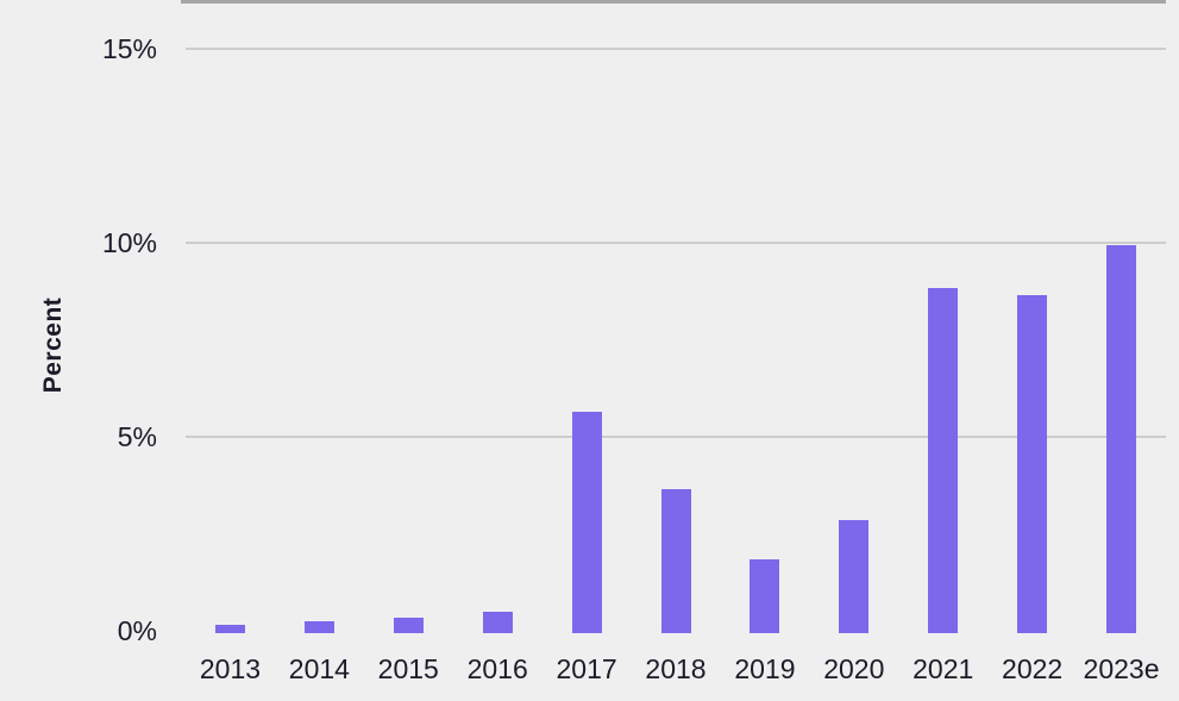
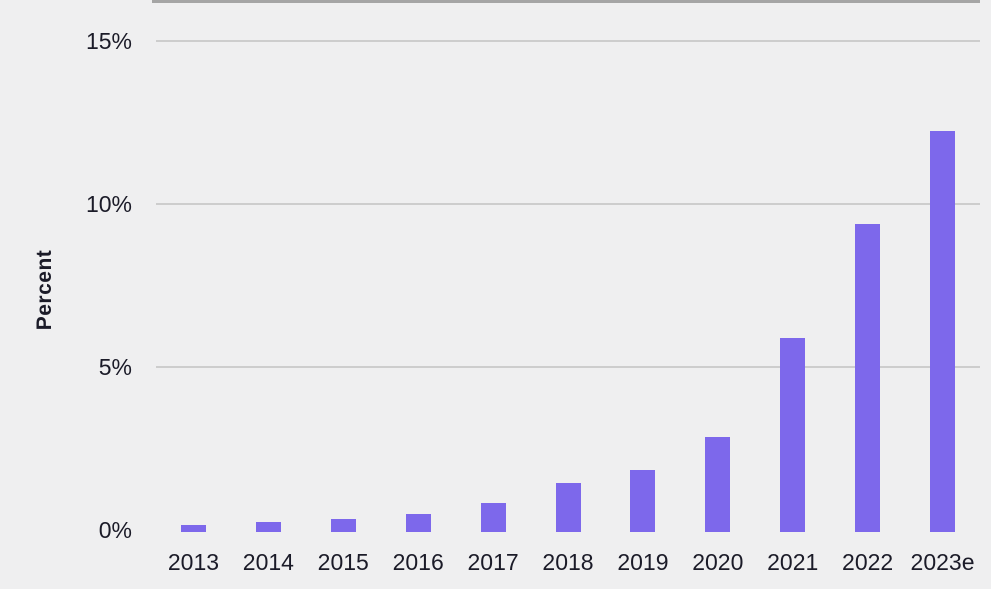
2017: 5.7% -> 0.9%
2018: 3.7% -> 1.5%
2021: 8.9% -> 6.0%
2022: 8.7% -> 9.4%
2023e: 10.0% -> 12.3%
